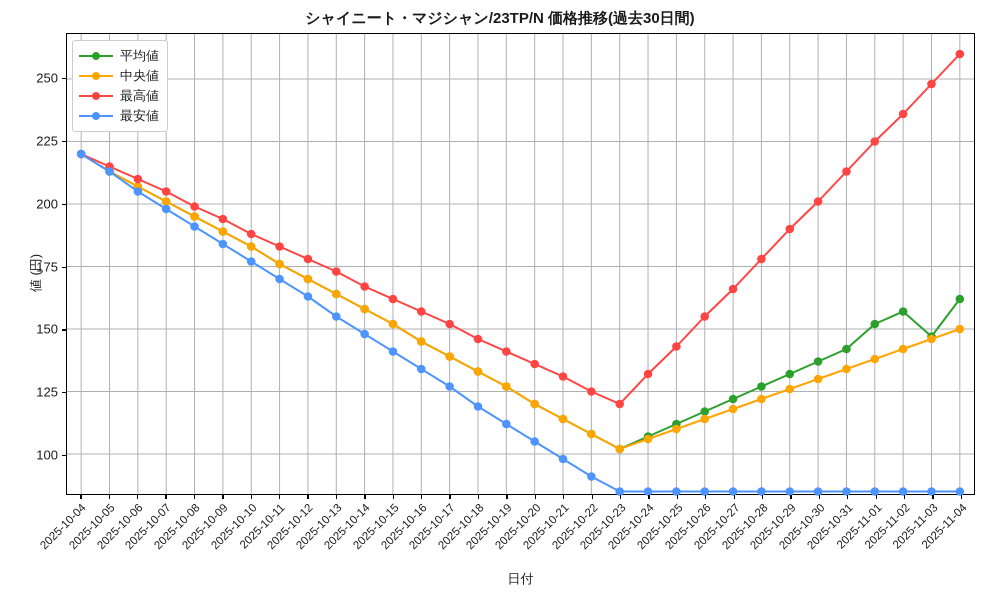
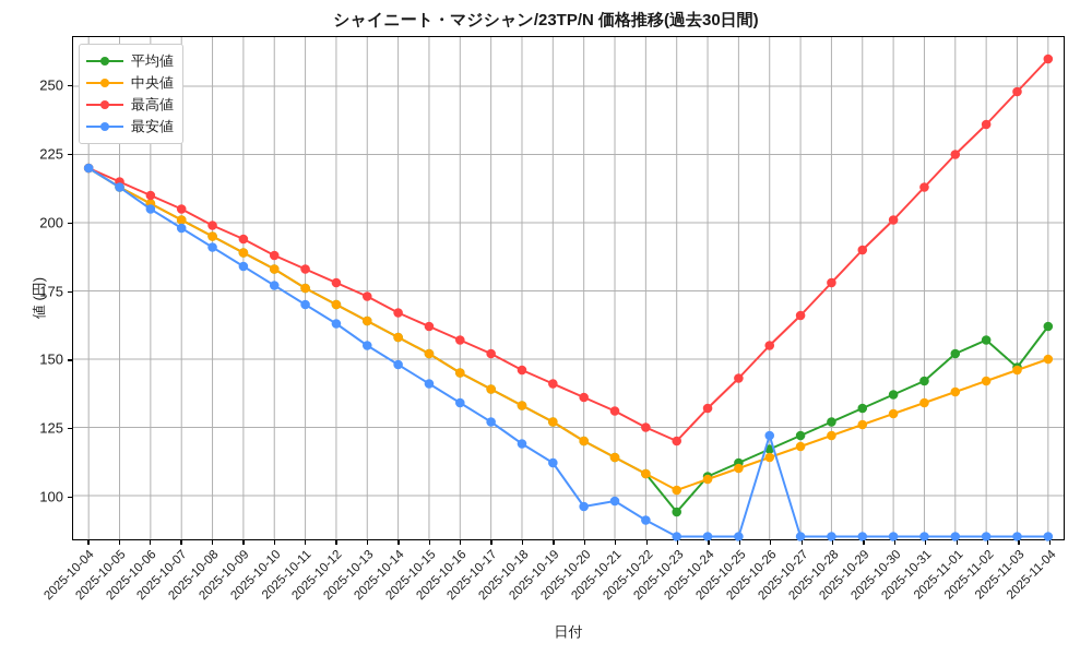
最安値/2025-10-20: 105 -> 96
平均値/2025-10-23: 102 -> 94
最安値/2025-10-26: 85 -> 122
